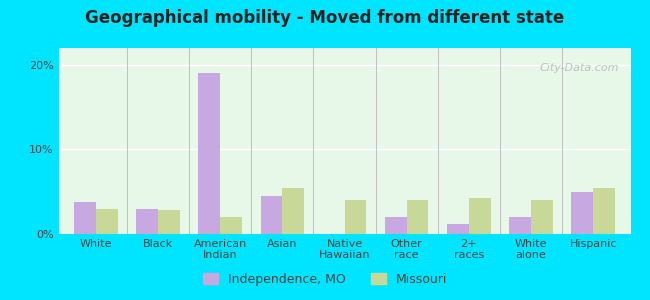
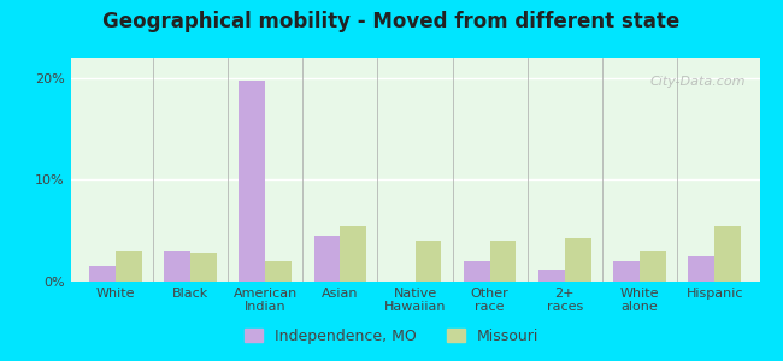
Independence, MO/White: 3.8% -> 1.5%
Independence, MO/American Indian: 19.0% -> 19.8%
Missouri/White alone: 4.0% -> 3.0%
Independence, MO/Hispanic: 5.0% -> 2.5%
